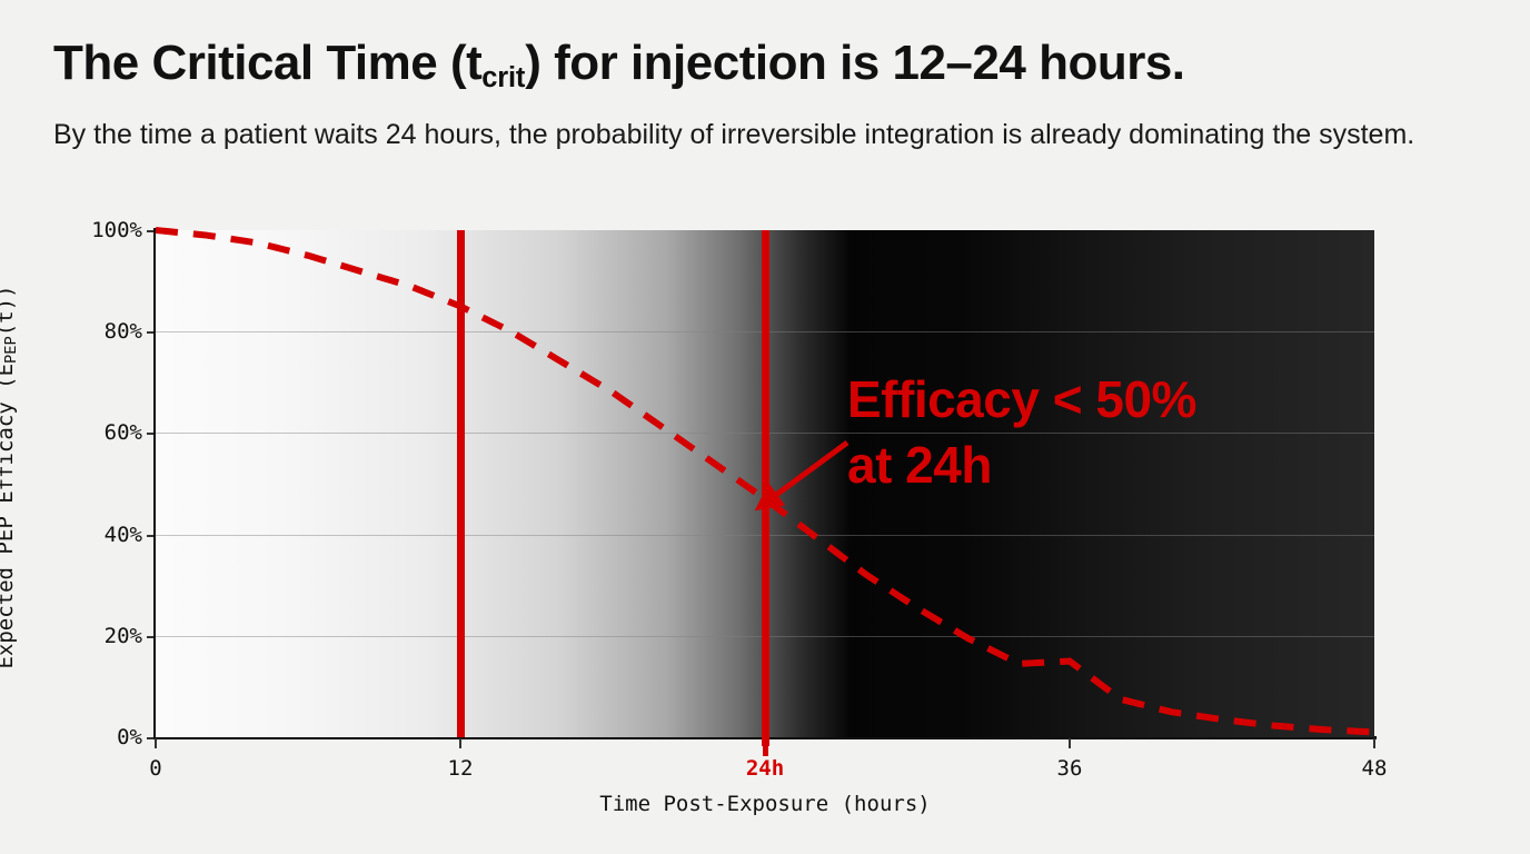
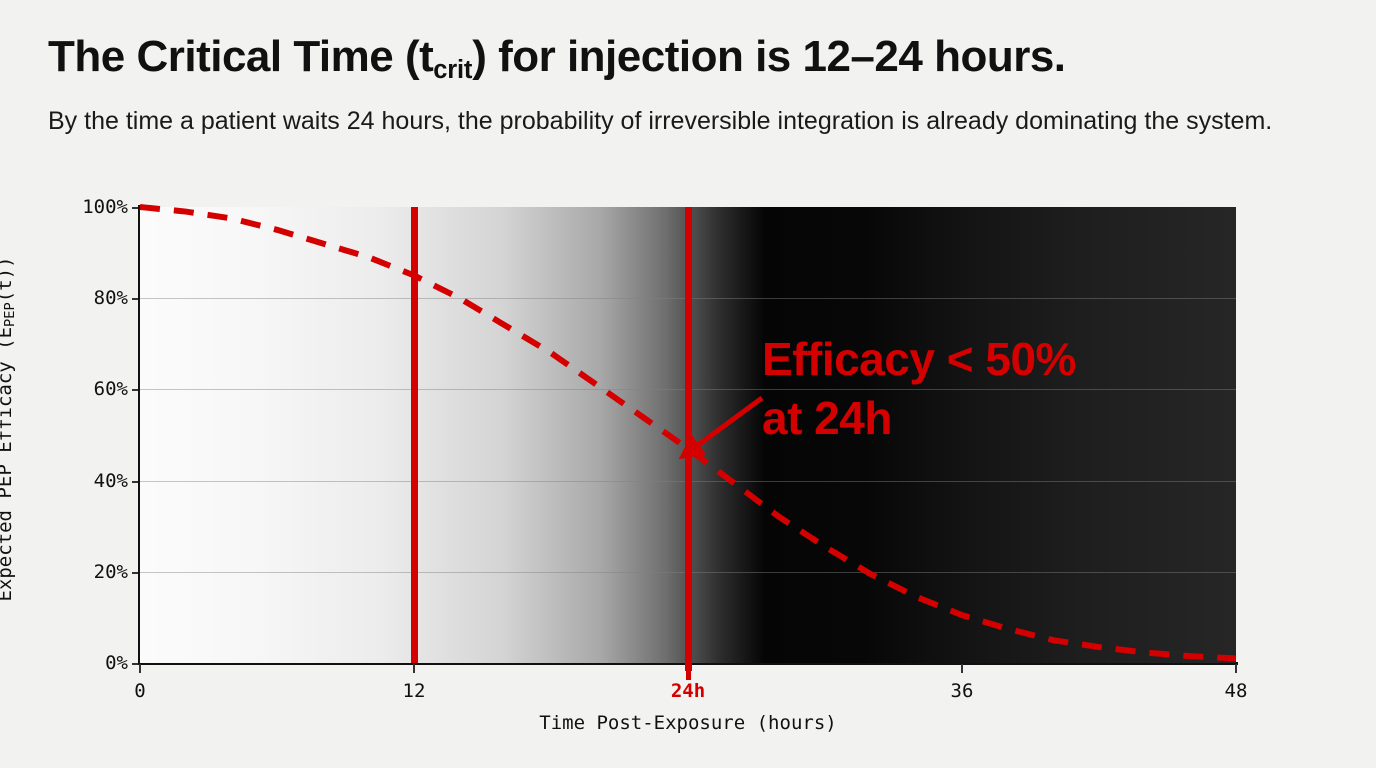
36: 15% -> 10%
